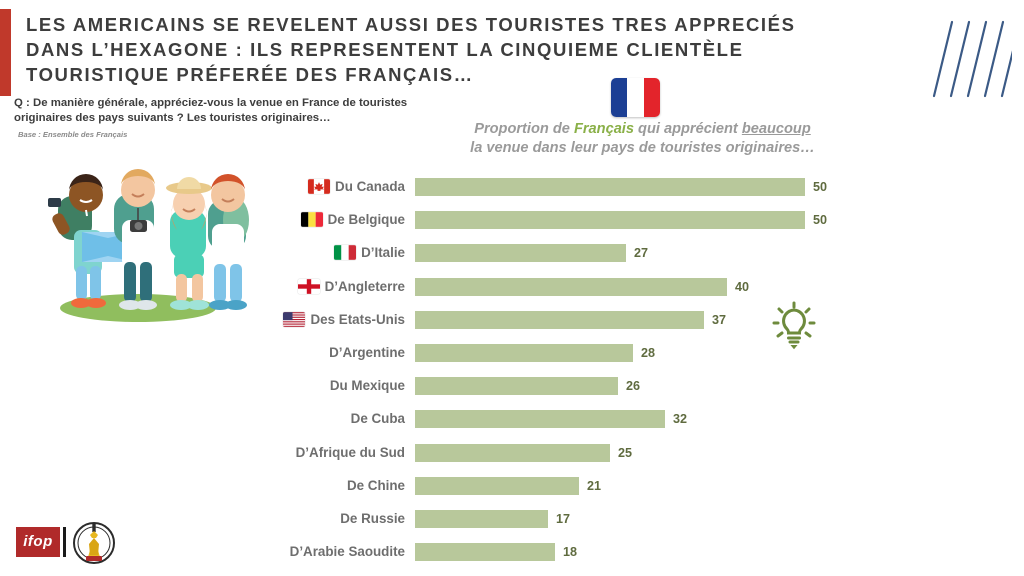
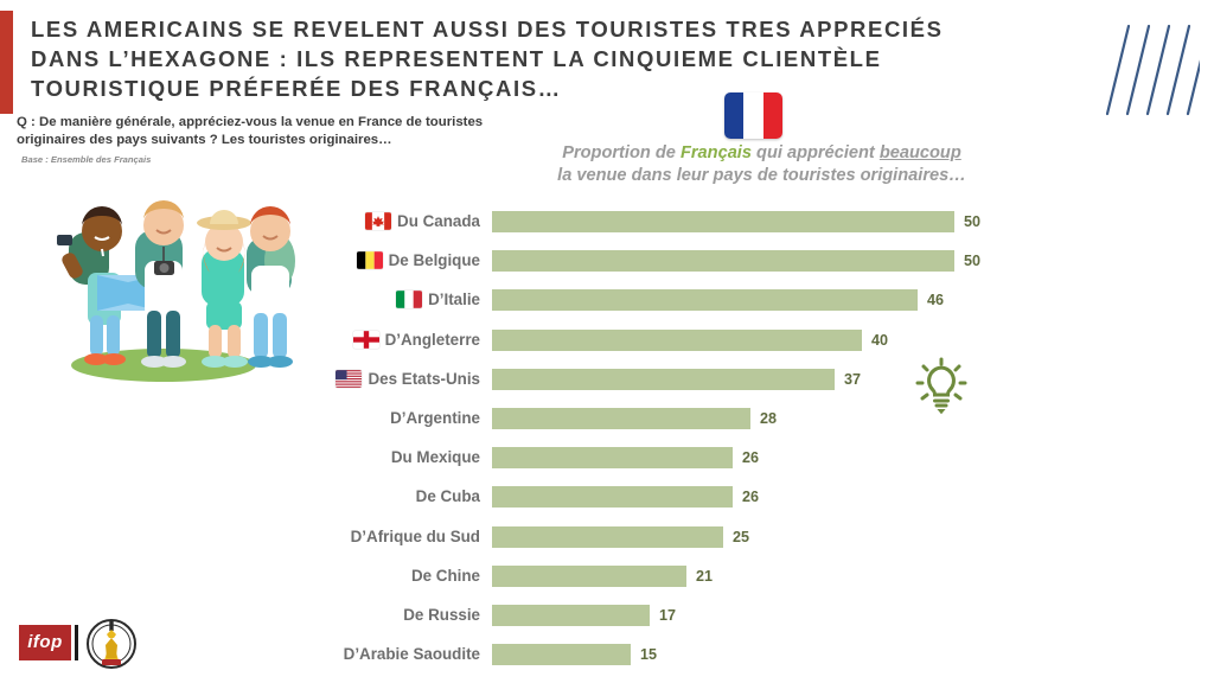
D’Italie: 27 -> 46
De Cuba: 32 -> 26
D’Arabie Saoudite: 18 -> 15
